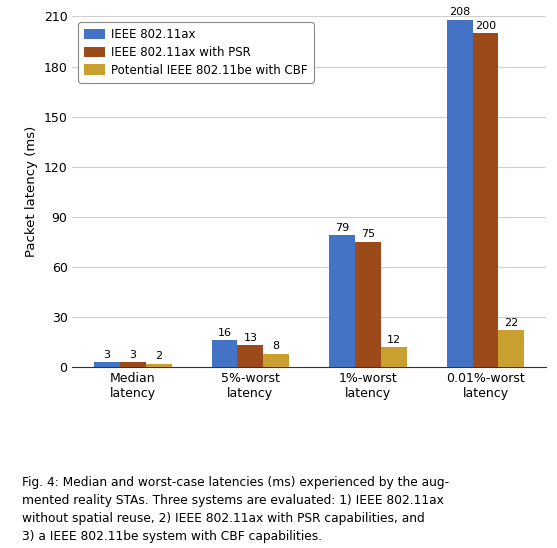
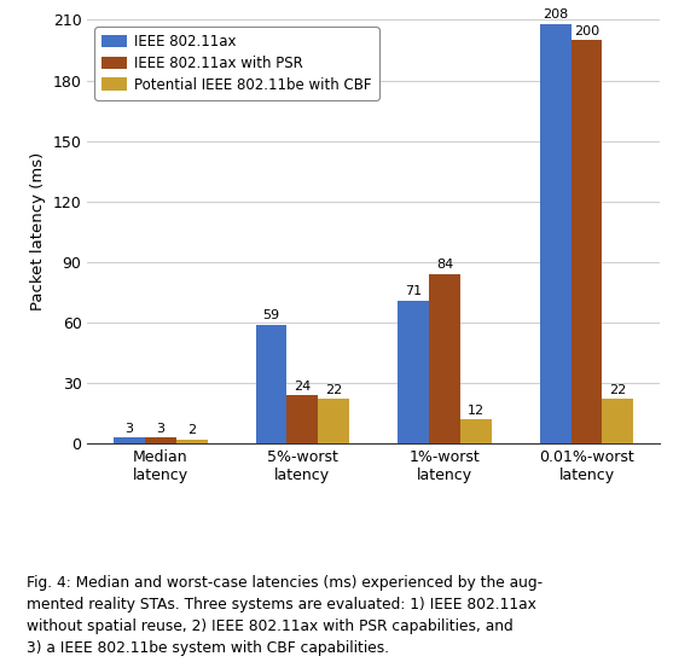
IEEE 802.11ax/5%-worst latency: 16 -> 59
IEEE 802.11ax with PSR/5%-worst latency: 13 -> 24
Potential IEEE 802.11be with CBF/5%-worst latency: 8 -> 22
IEEE 802.11ax/1%-worst latency: 79 -> 71
IEEE 802.11ax with PSR/1%-worst latency: 75 -> 84
